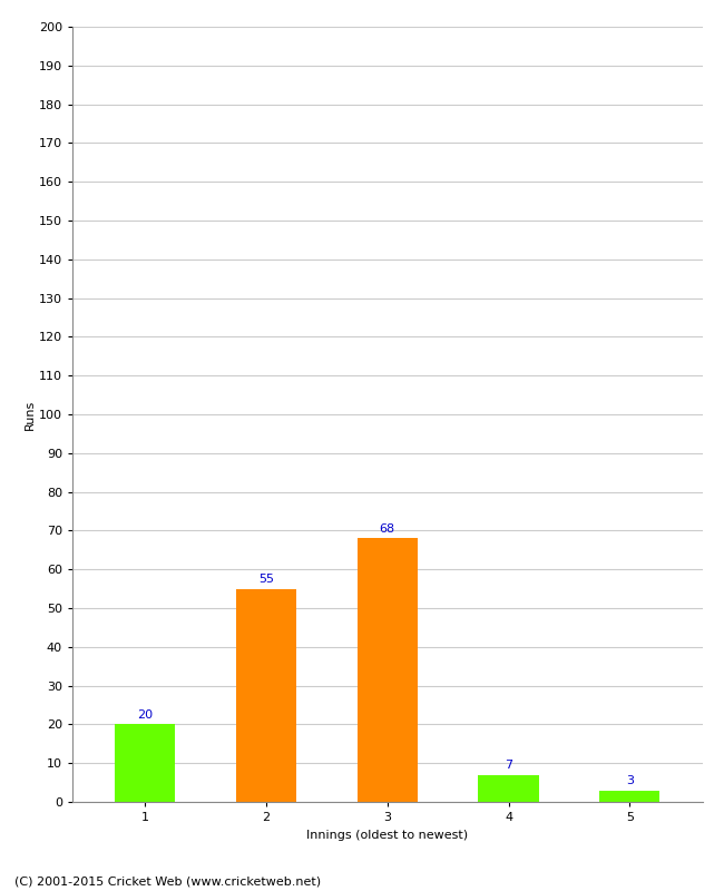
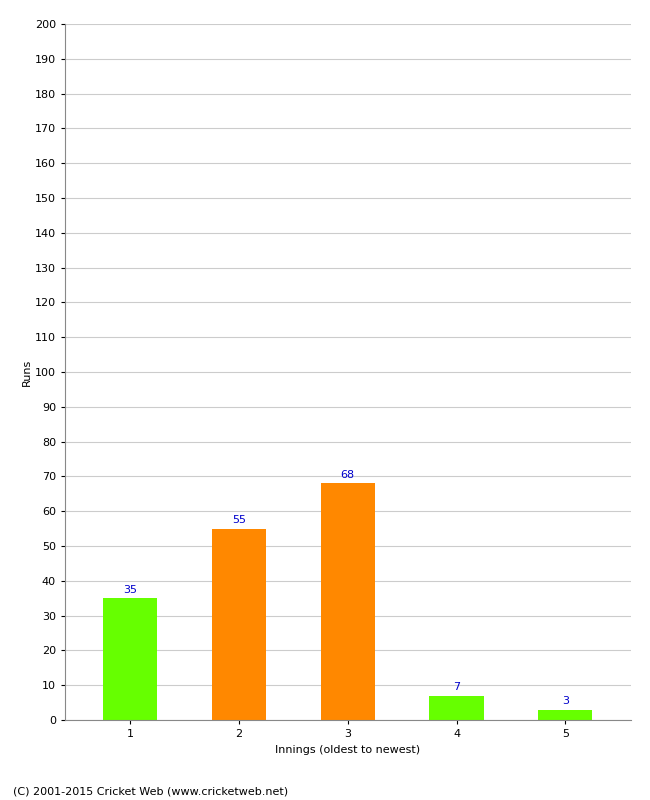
1: 20 -> 35
